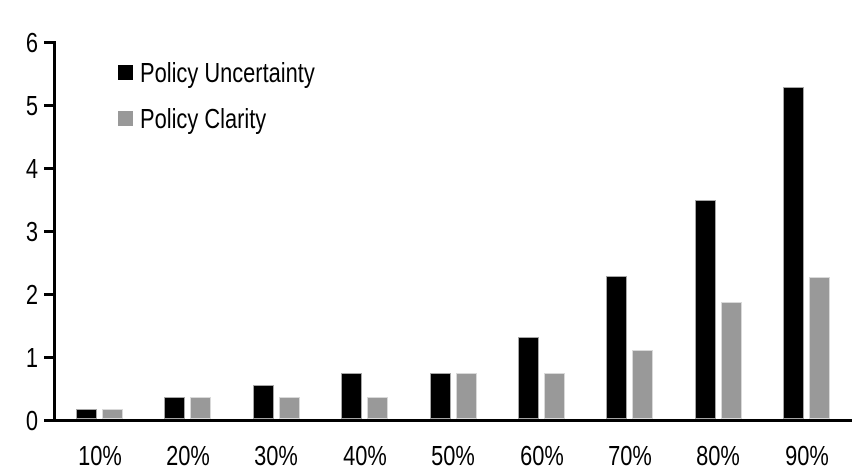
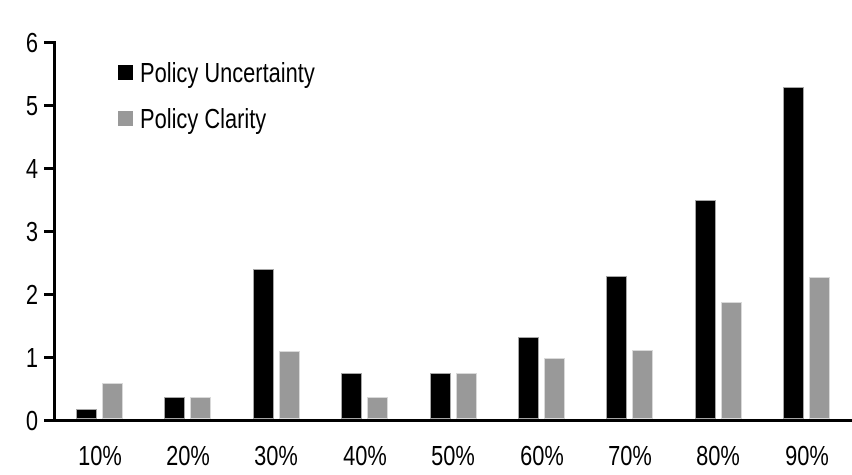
Policy Clarity/10%: 0.2 -> 0.6
Policy Uncertainty/30%: 0.6 -> 2.4
Policy Clarity/30%: 0.4 -> 1.1
Policy Clarity/60%: 0.8 -> 1.0
